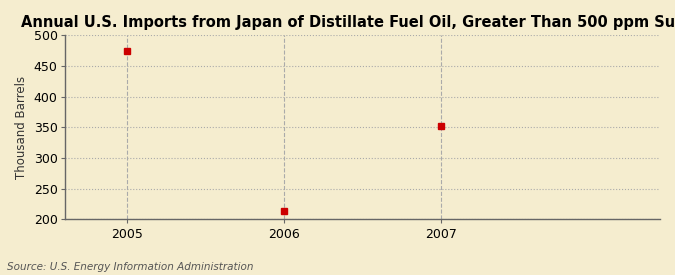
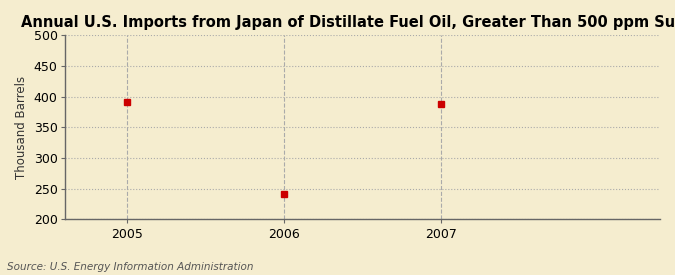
2005: 474 -> 392
2006: 214 -> 242
2007: 352 -> 388
